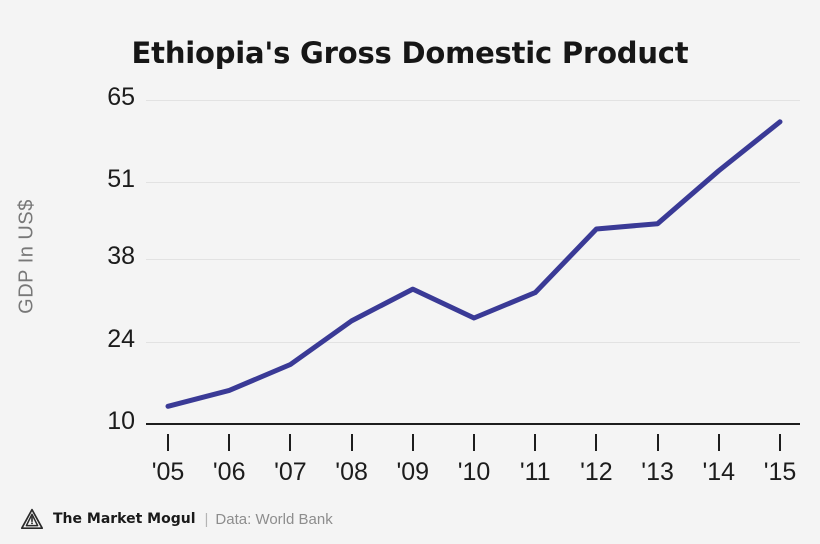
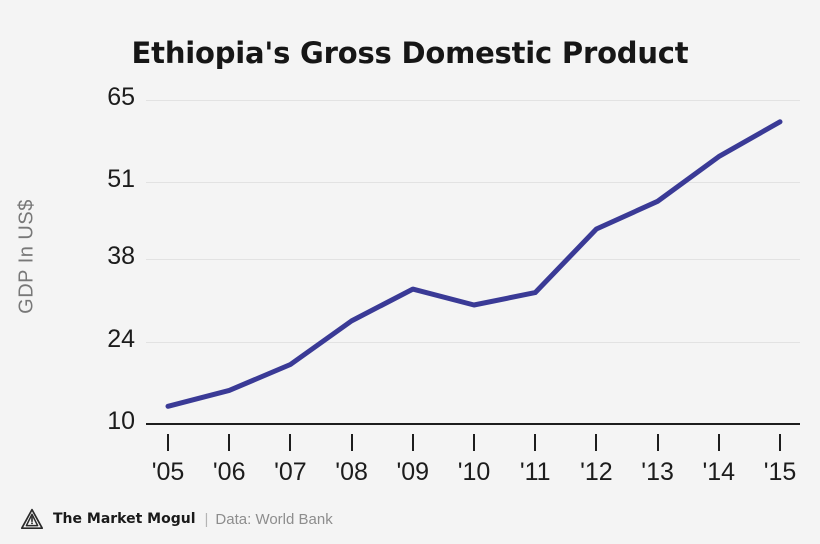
'10: 28 -> 30
'13: 44 -> 48
'14: 53 -> 55
